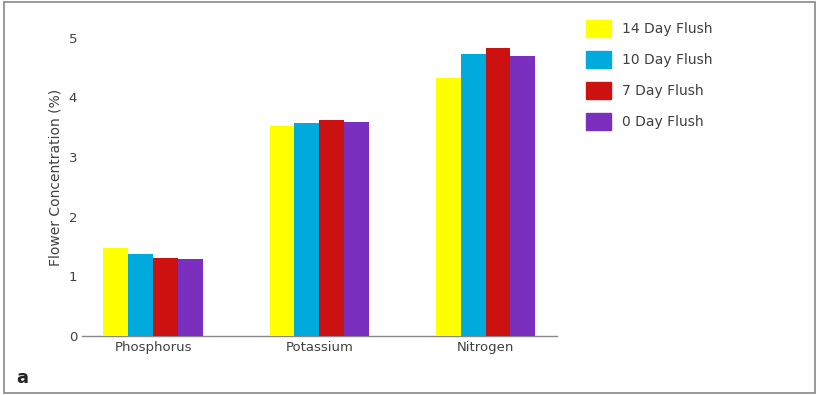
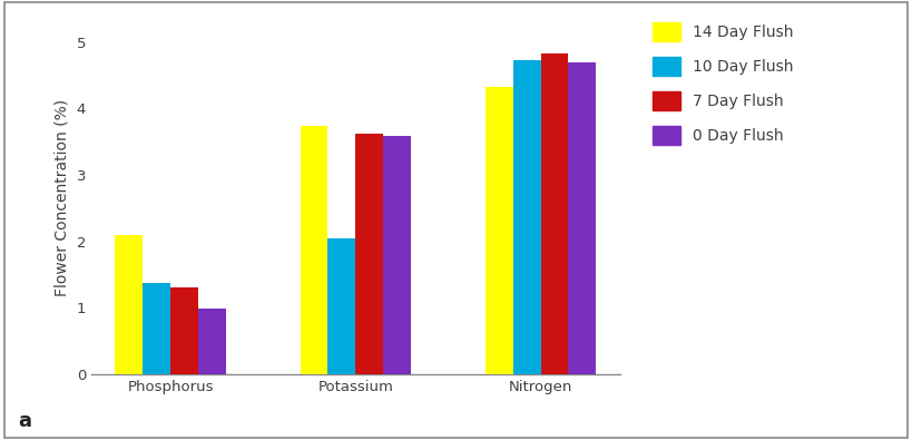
14 Day Flush/Phosphorus: 1.48 -> 2.10
0 Day Flush/Phosphorus: 1.28 -> 0.98
14 Day Flush/Potassium: 3.52 -> 3.74
10 Day Flush/Potassium: 3.57 -> 2.04
